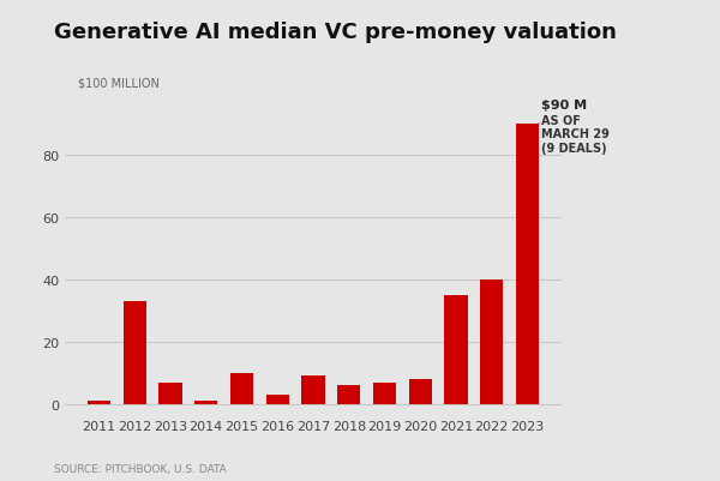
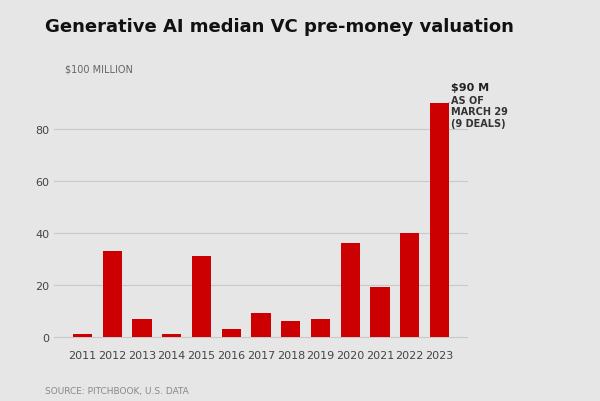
2015: 10 -> 31
2020: 8 -> 36
2021: 35 -> 19
